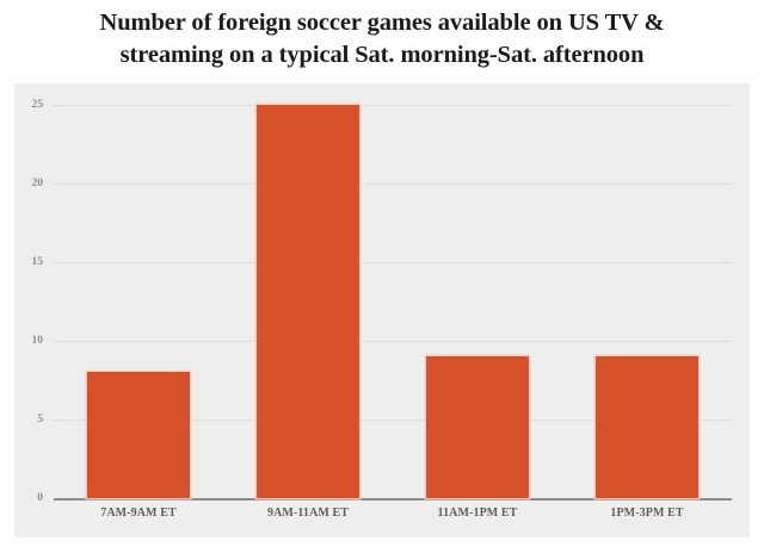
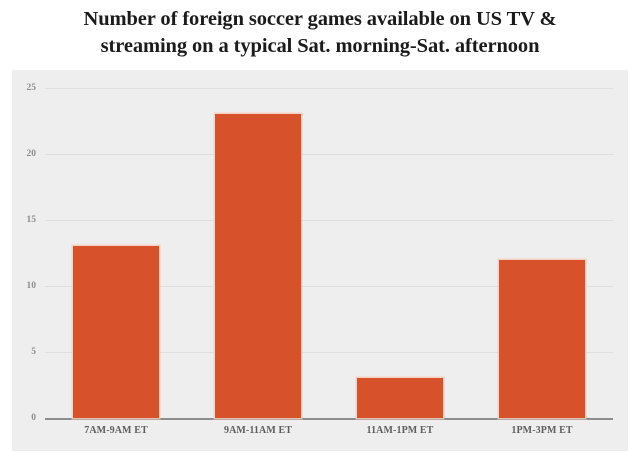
7AM-9AM ET: 8 -> 13
9AM-11AM ET: 25 -> 23
11AM-1PM ET: 9 -> 3
1PM-3PM ET: 9 -> 12
